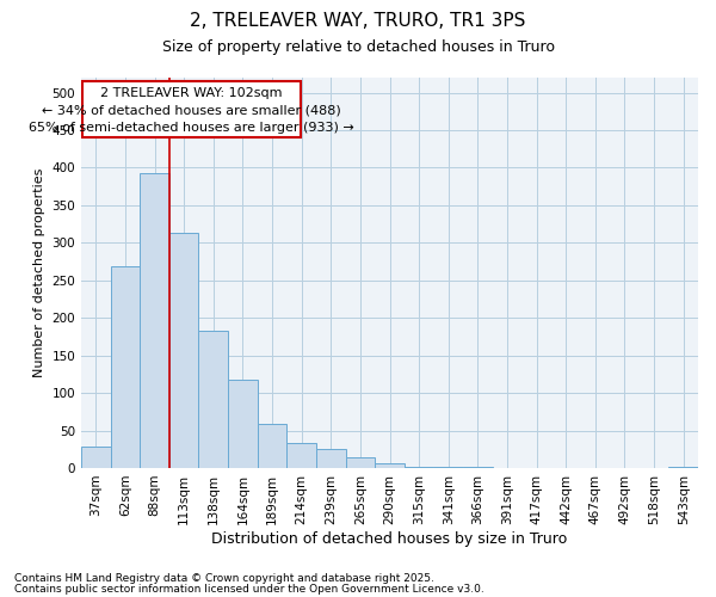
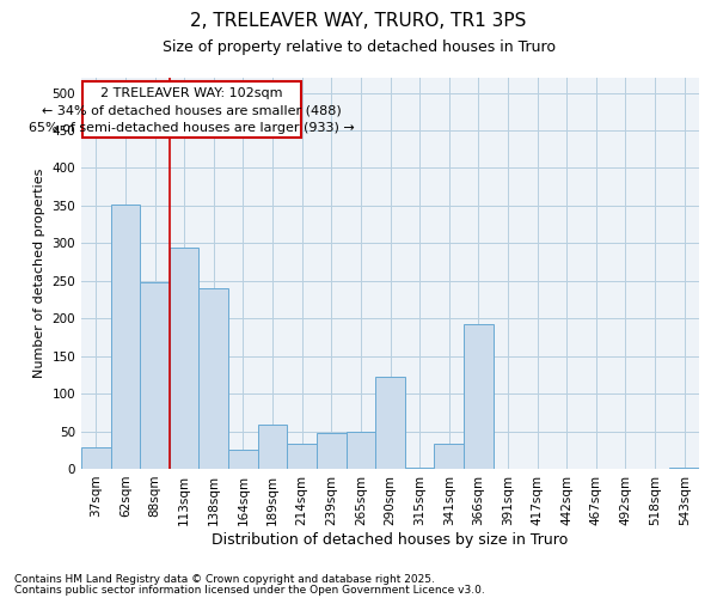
62sqm: 268 -> 352
88sqm: 393 -> 248
113sqm: 313 -> 294
138sqm: 183 -> 240
164sqm: 118 -> 26
239sqm: 25 -> 48
265sqm: 14 -> 50
290sqm: 7 -> 122
341sqm: 1 -> 34
366sqm: 1 -> 192
